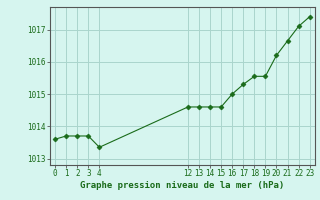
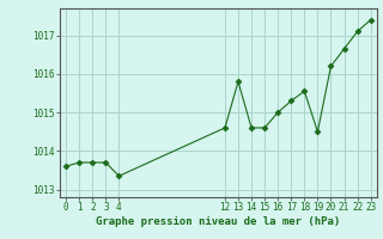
13: 1014.60 -> 1015.80
19: 1015.55 -> 1014.50
